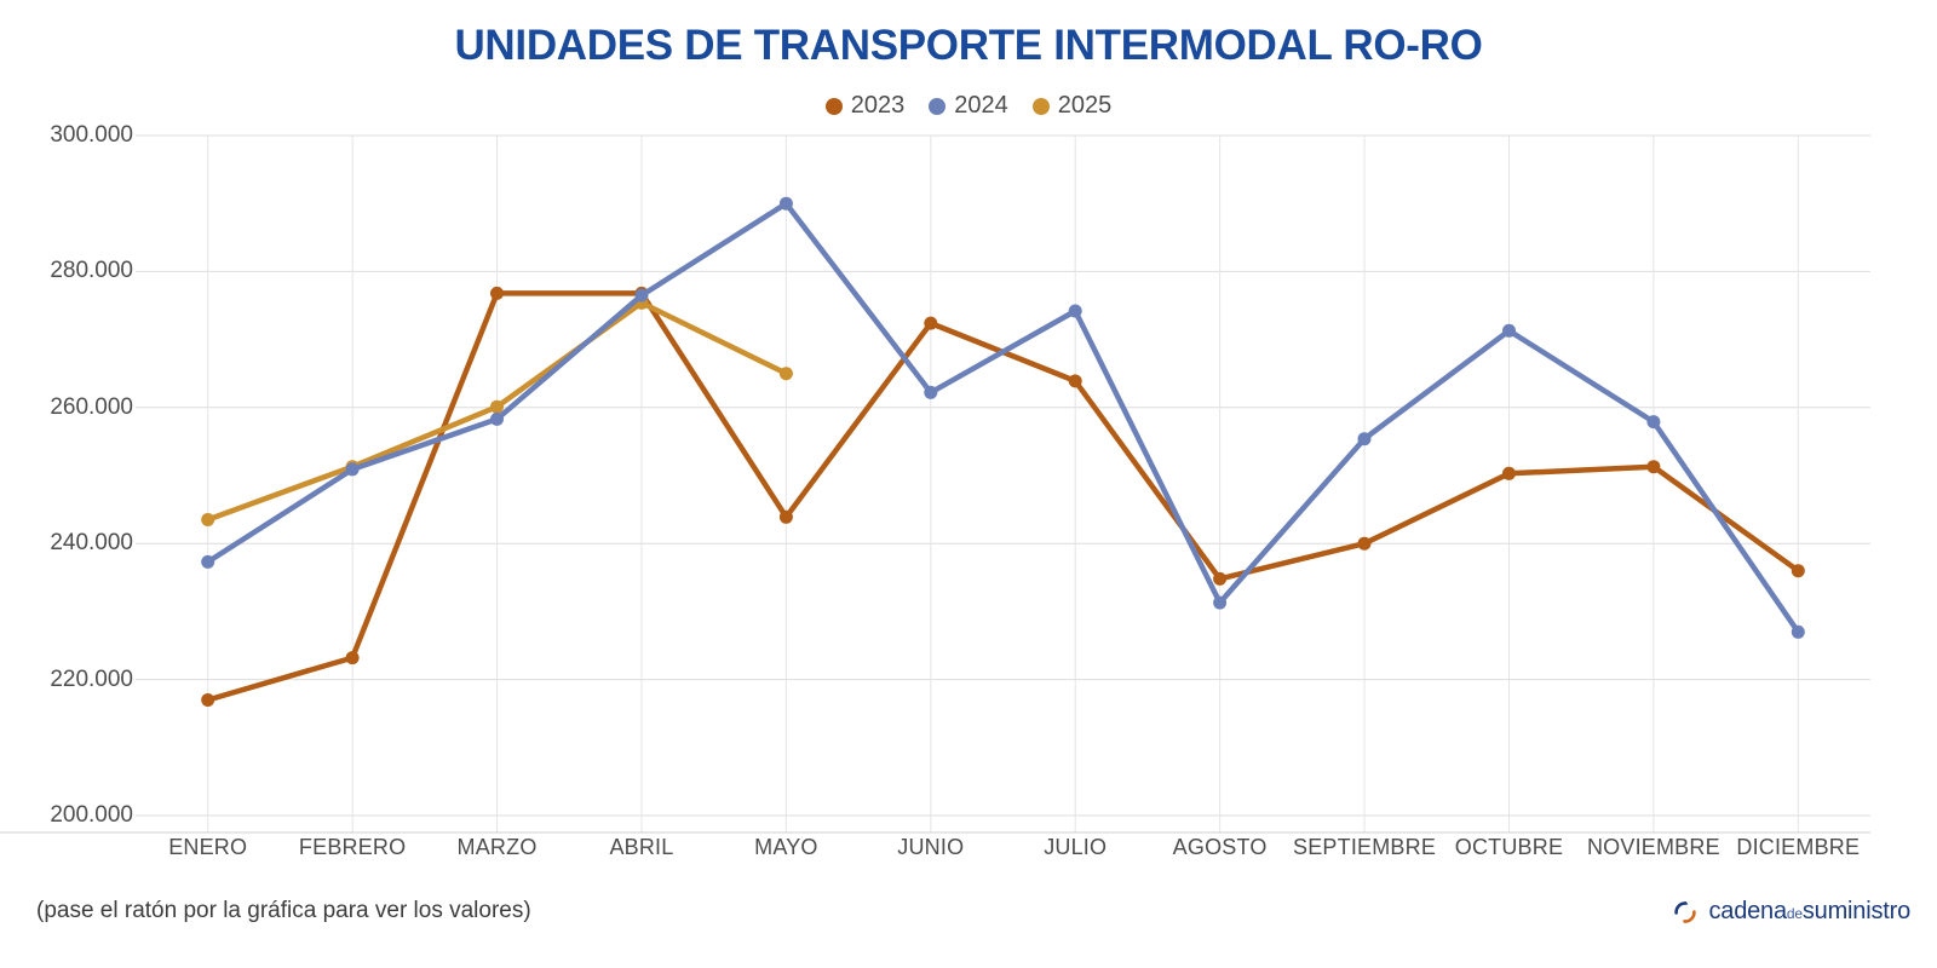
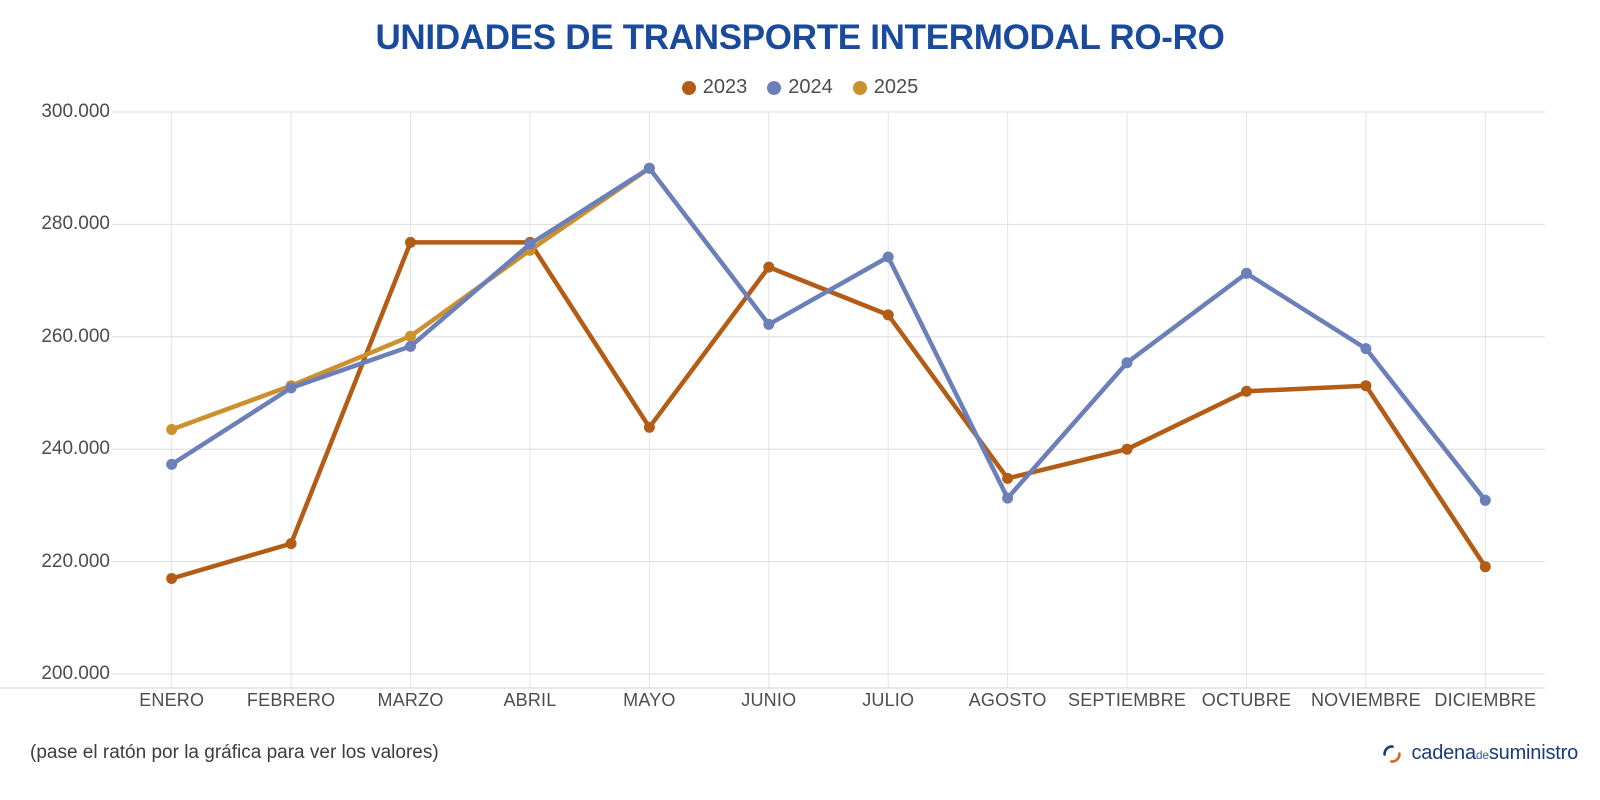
2025/MAYO: 265000 -> 290000
2023/DICIEMBRE: 236000 -> 219000
2024/DICIEMBRE: 227000 -> 231000
